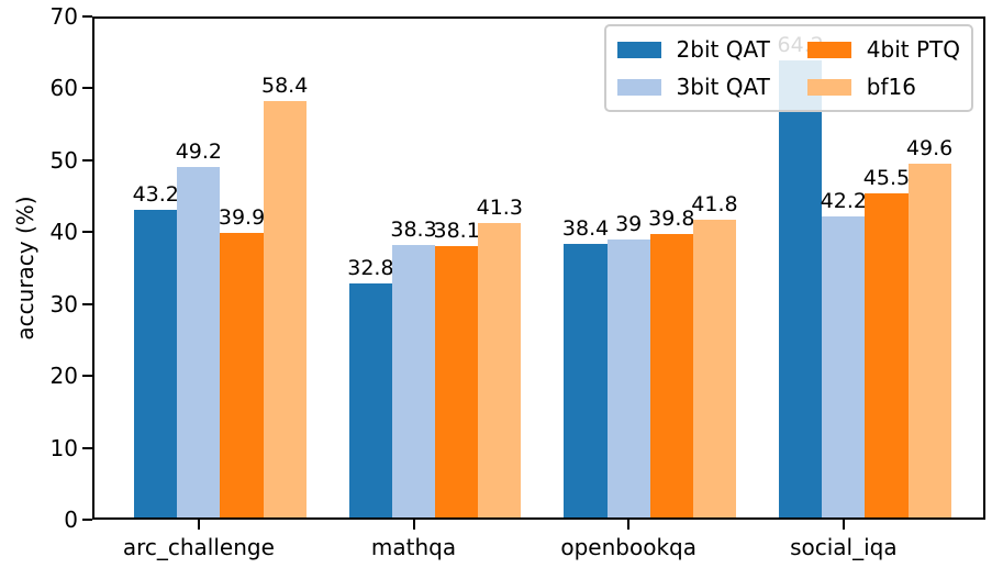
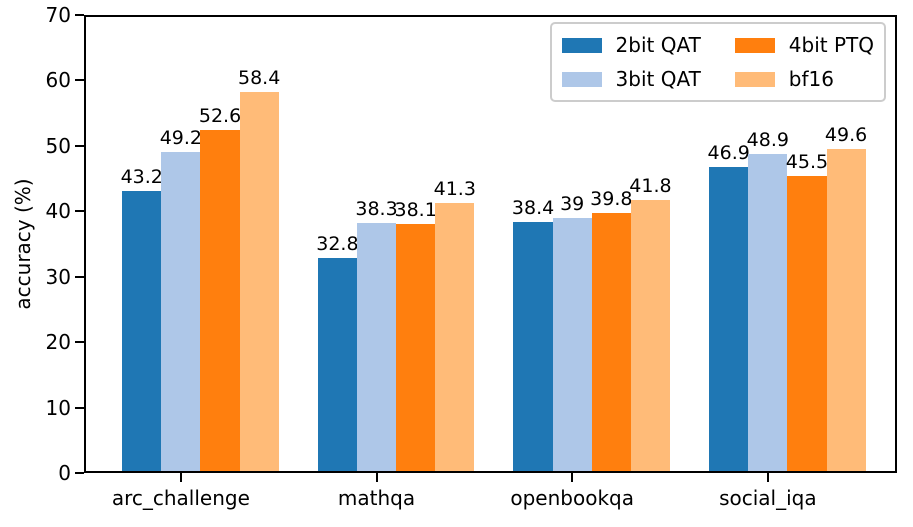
4bit PTQ/arc_challenge: 39.9 -> 52.6
2bit QAT/social_iqa: 64.2 -> 46.9
3bit QAT/social_iqa: 42.2 -> 48.9
